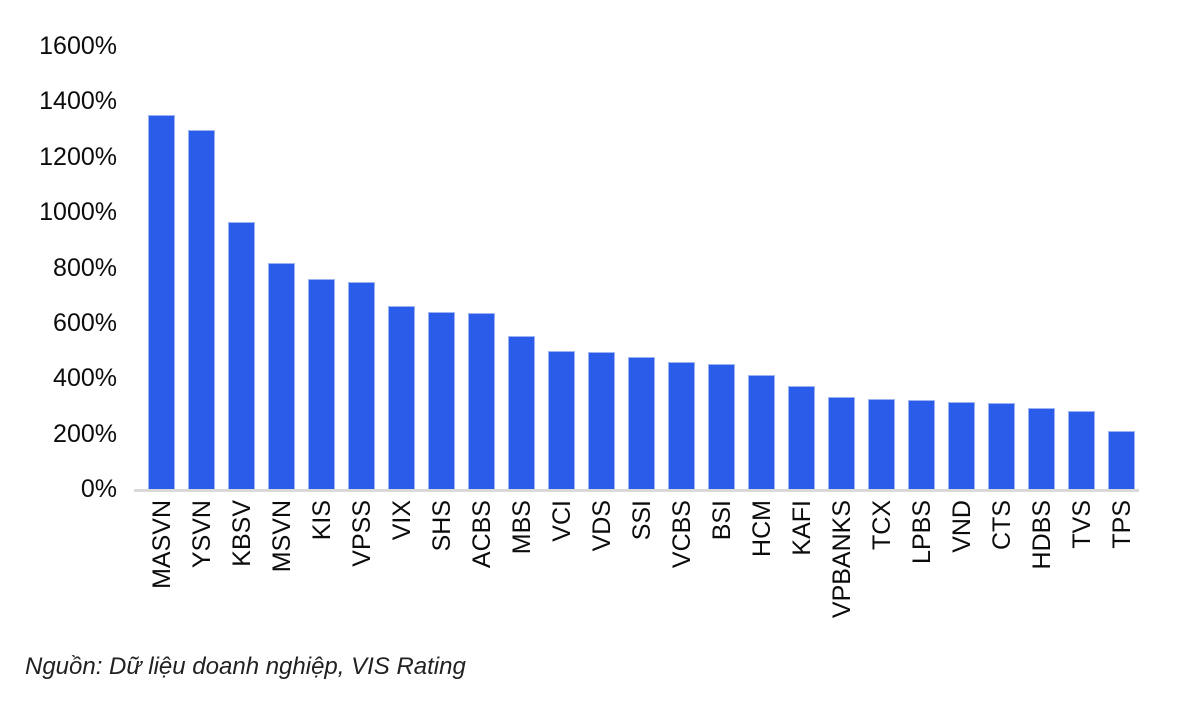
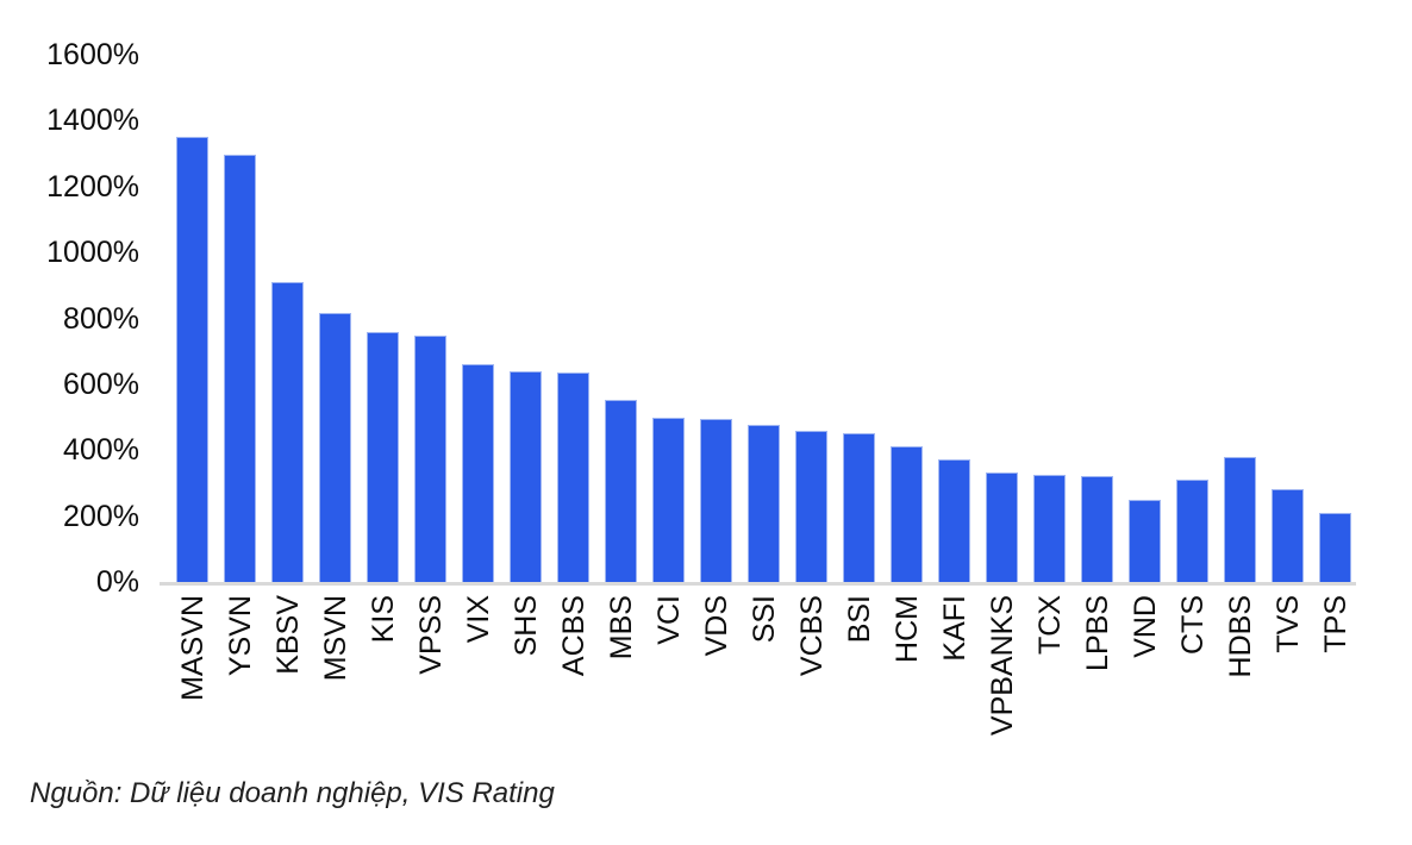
KBSV: 960% -> 910%
VND: 310% -> 250%
HDBS: 290% -> 380%
